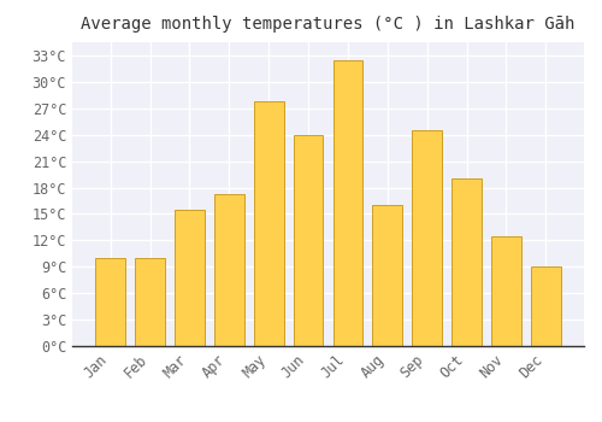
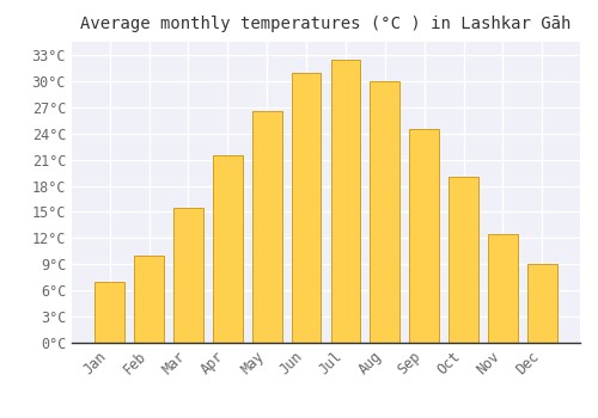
Jan: 10.0°C -> 7.0°C
Apr: 17.2°C -> 21.5°C
May: 27.8°C -> 26.5°C
Jun: 24.0°C -> 31.0°C
Aug: 16.0°C -> 30.0°C
